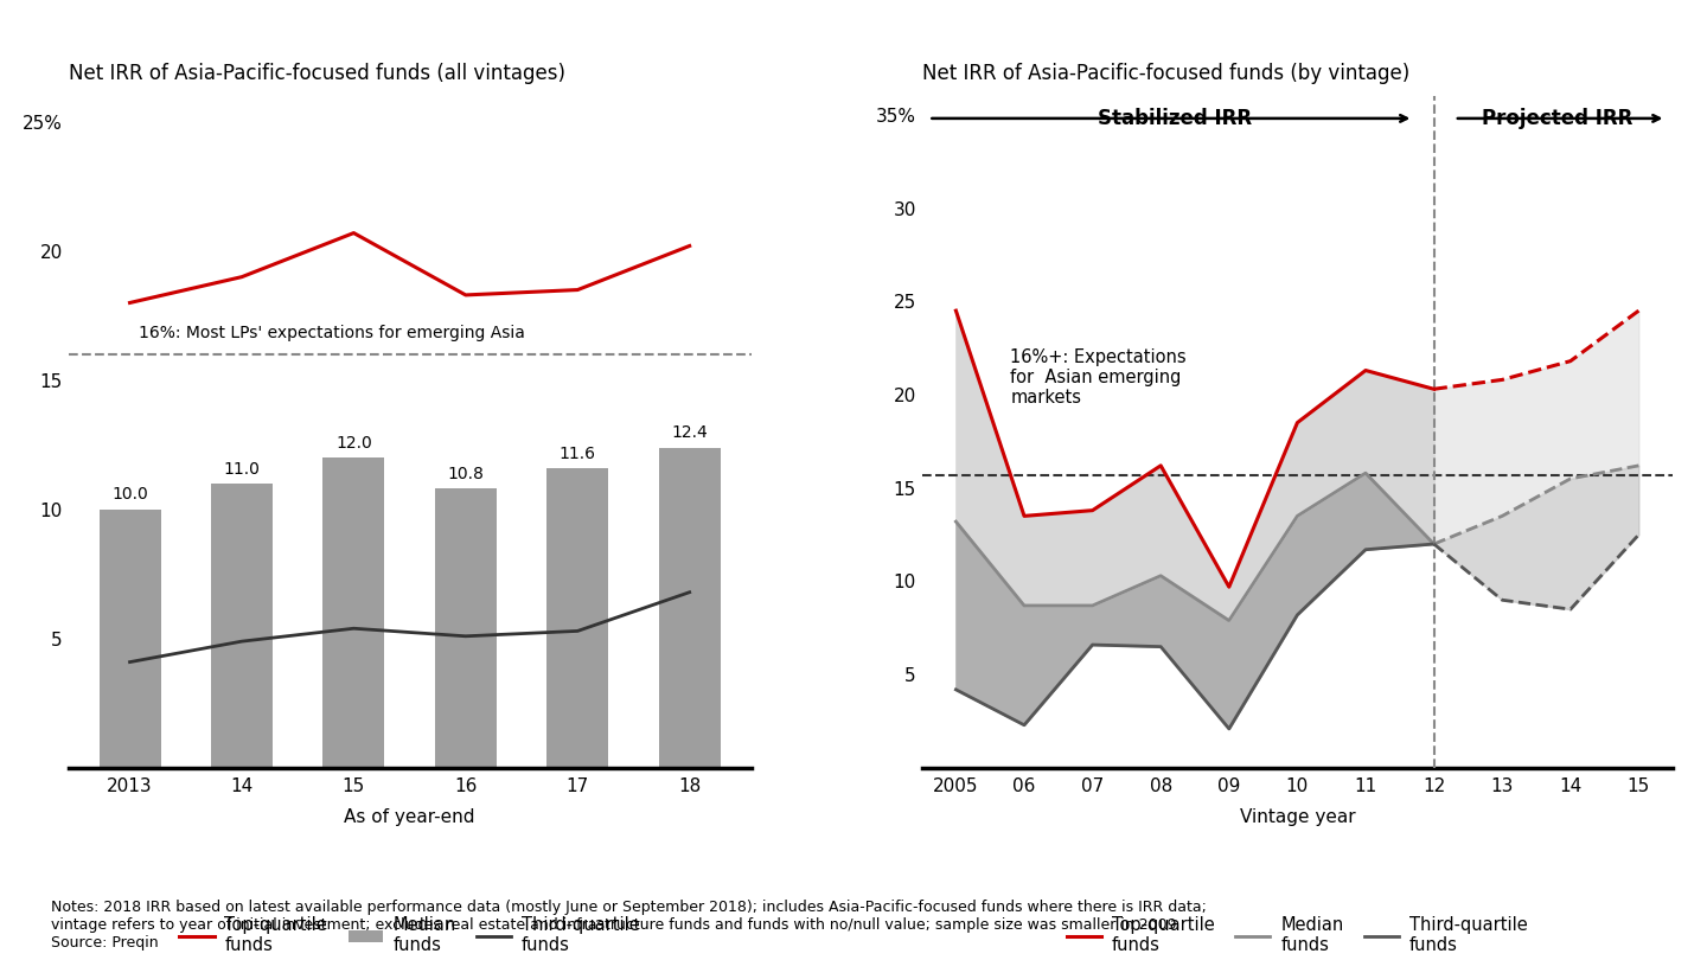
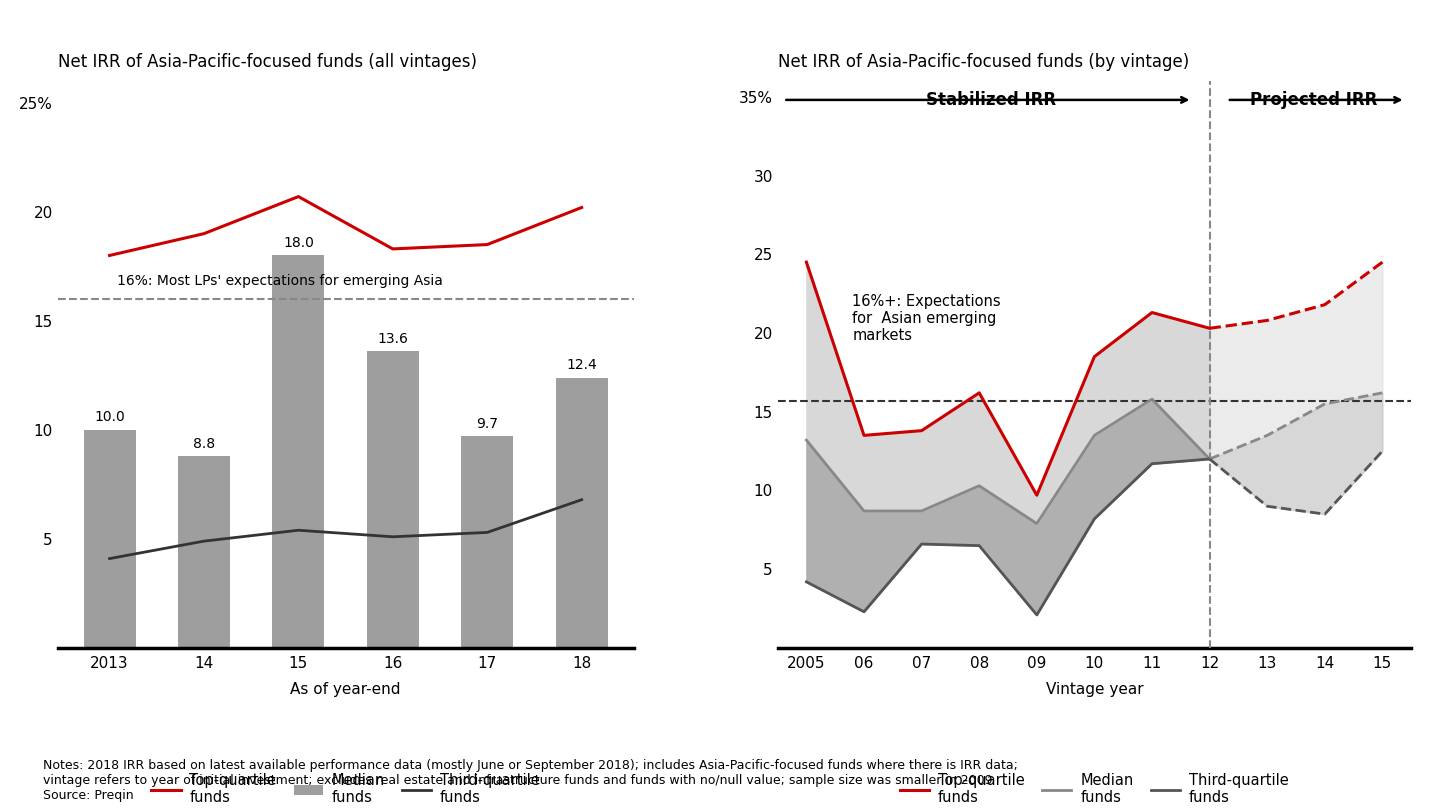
Net IRR of Asia-Pacific-focused funds (all vintages)/Median funds/14: 11.0 -> 8.8
Net IRR of Asia-Pacific-focused funds (all vintages)/Median funds/15: 12.0 -> 18.0
Net IRR of Asia-Pacific-focused funds (all vintages)/Median funds/16: 10.8 -> 13.6
Net IRR of Asia-Pacific-focused funds (all vintages)/Median funds/17: 11.6 -> 9.7
